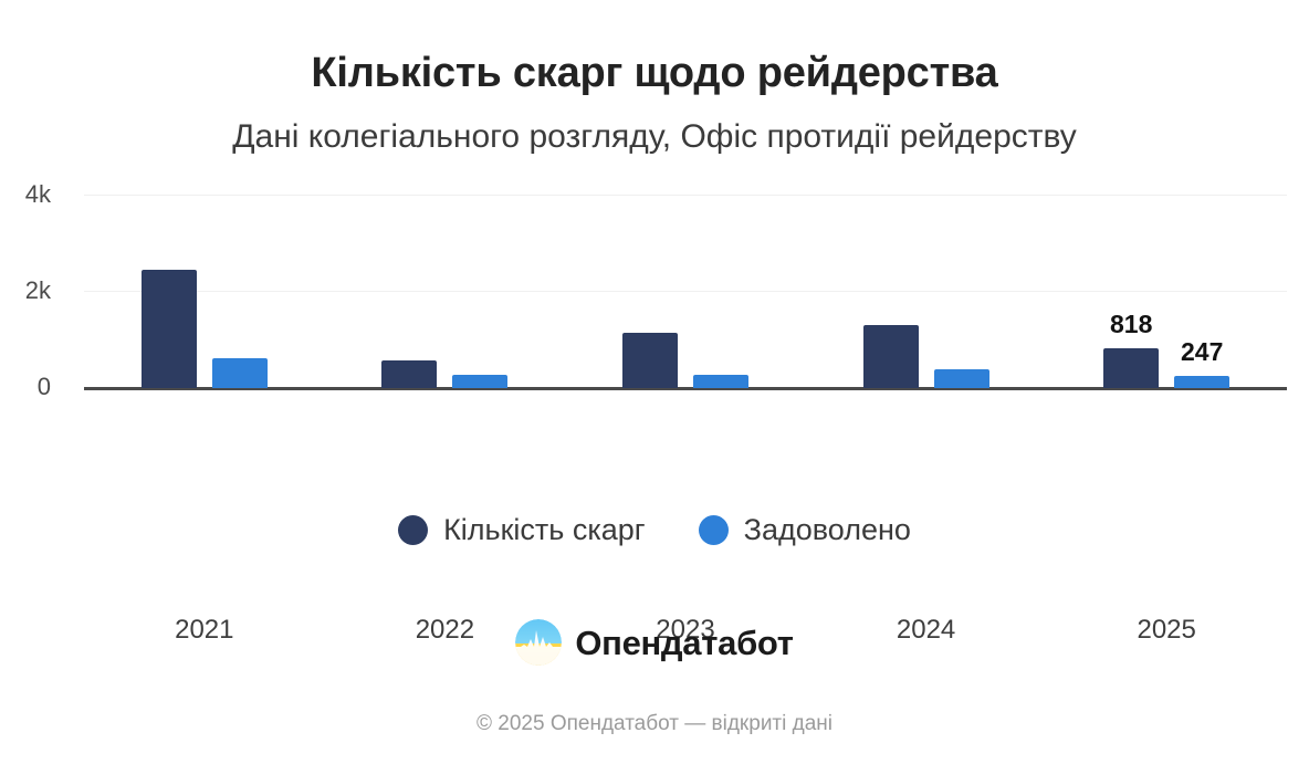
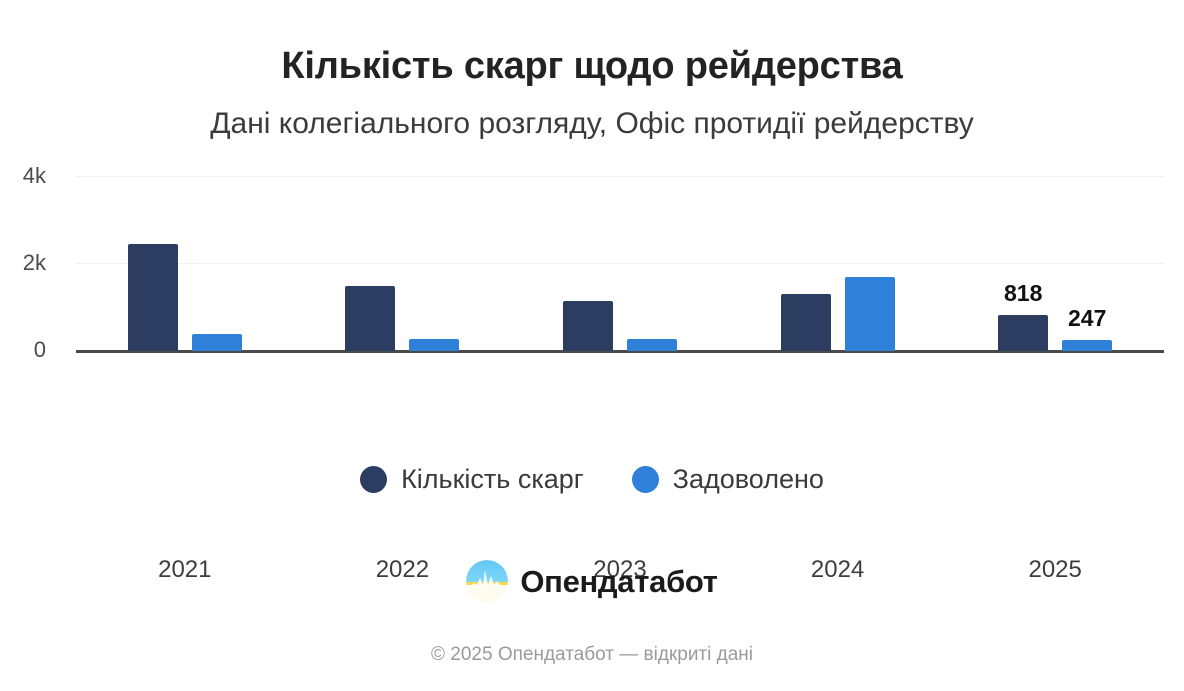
Задоволено/2021: 0.6k -> 0.4k
Кількість скарг/2022: 0.6k -> 1.5k
Задоволено/2024: 0.4k -> 1.7k
